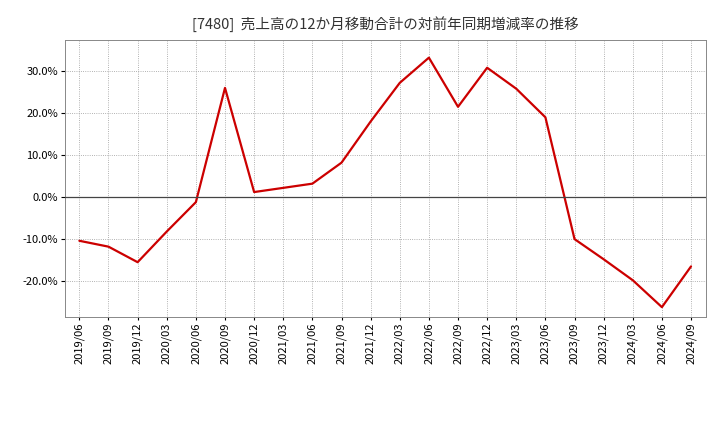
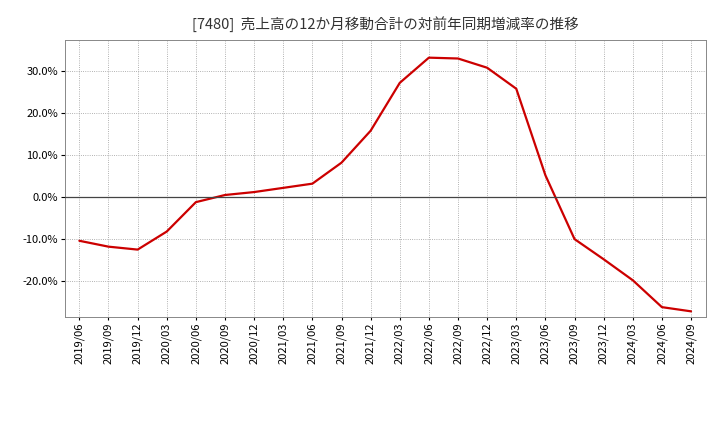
2019/12: -15.5% -> -12.5%
2020/09: 26.0% -> 0.5%
2021/12: 18.0% -> 15.8%
2022/09: 21.5% -> 33.0%
2023/06: 19.0% -> 5.2%
2024/09: -16.5% -> -27.2%
